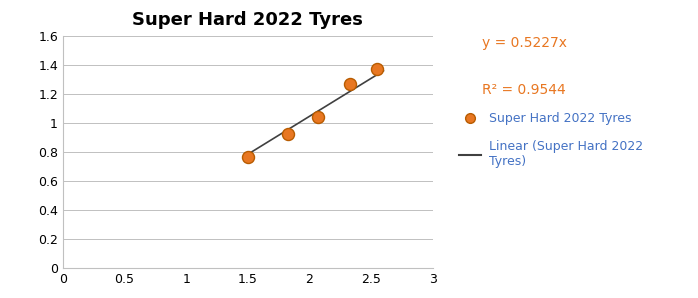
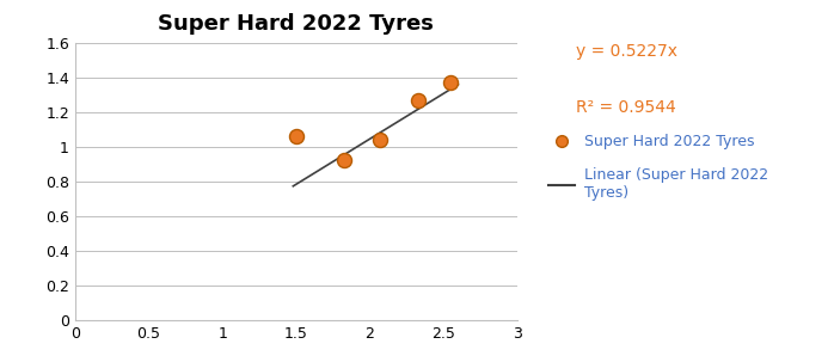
1.5: 0.77 -> 1.06
